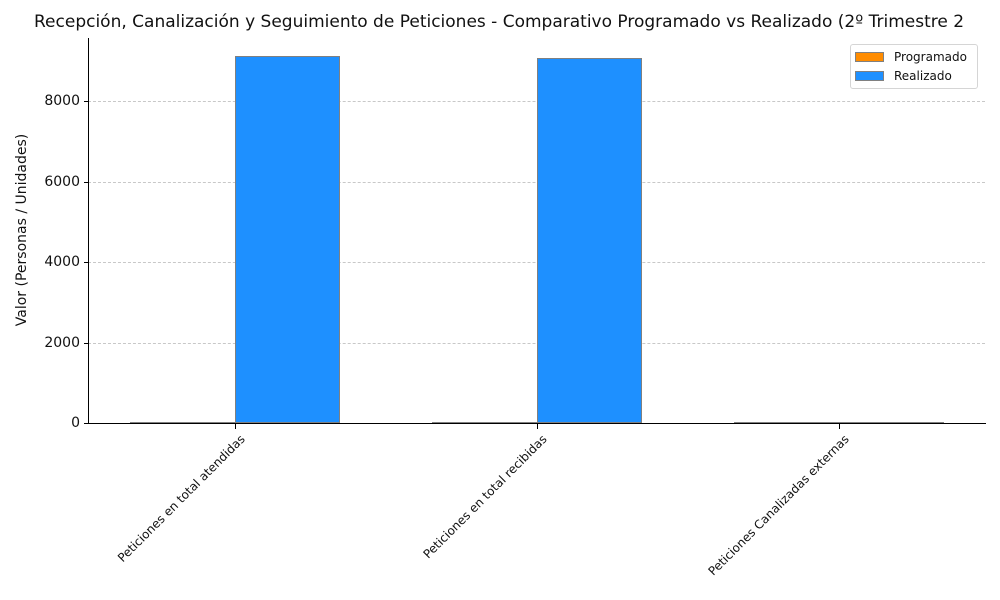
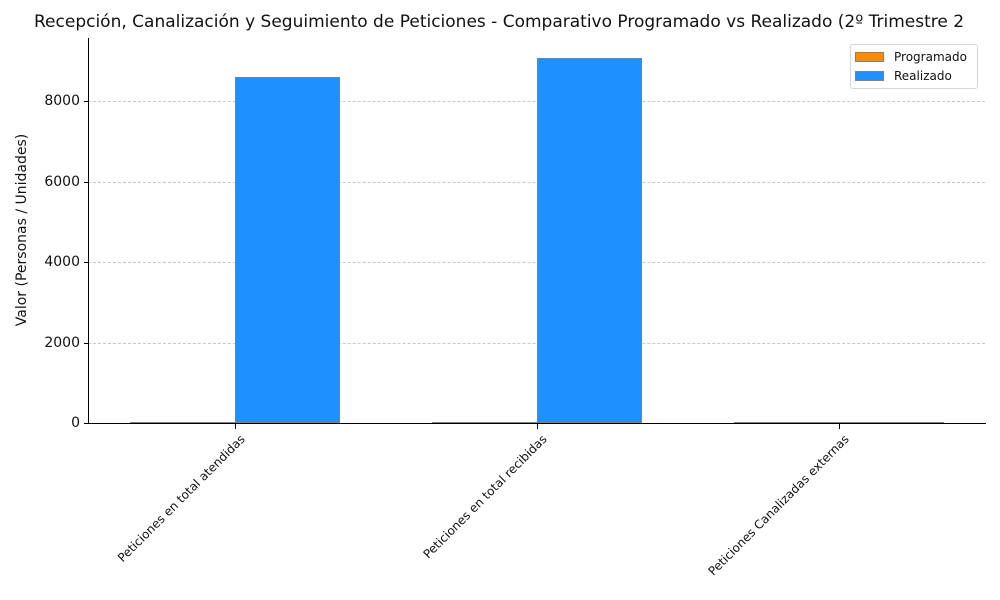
Realizado/Peticiones en total atendidas: 9100 -> 8600
